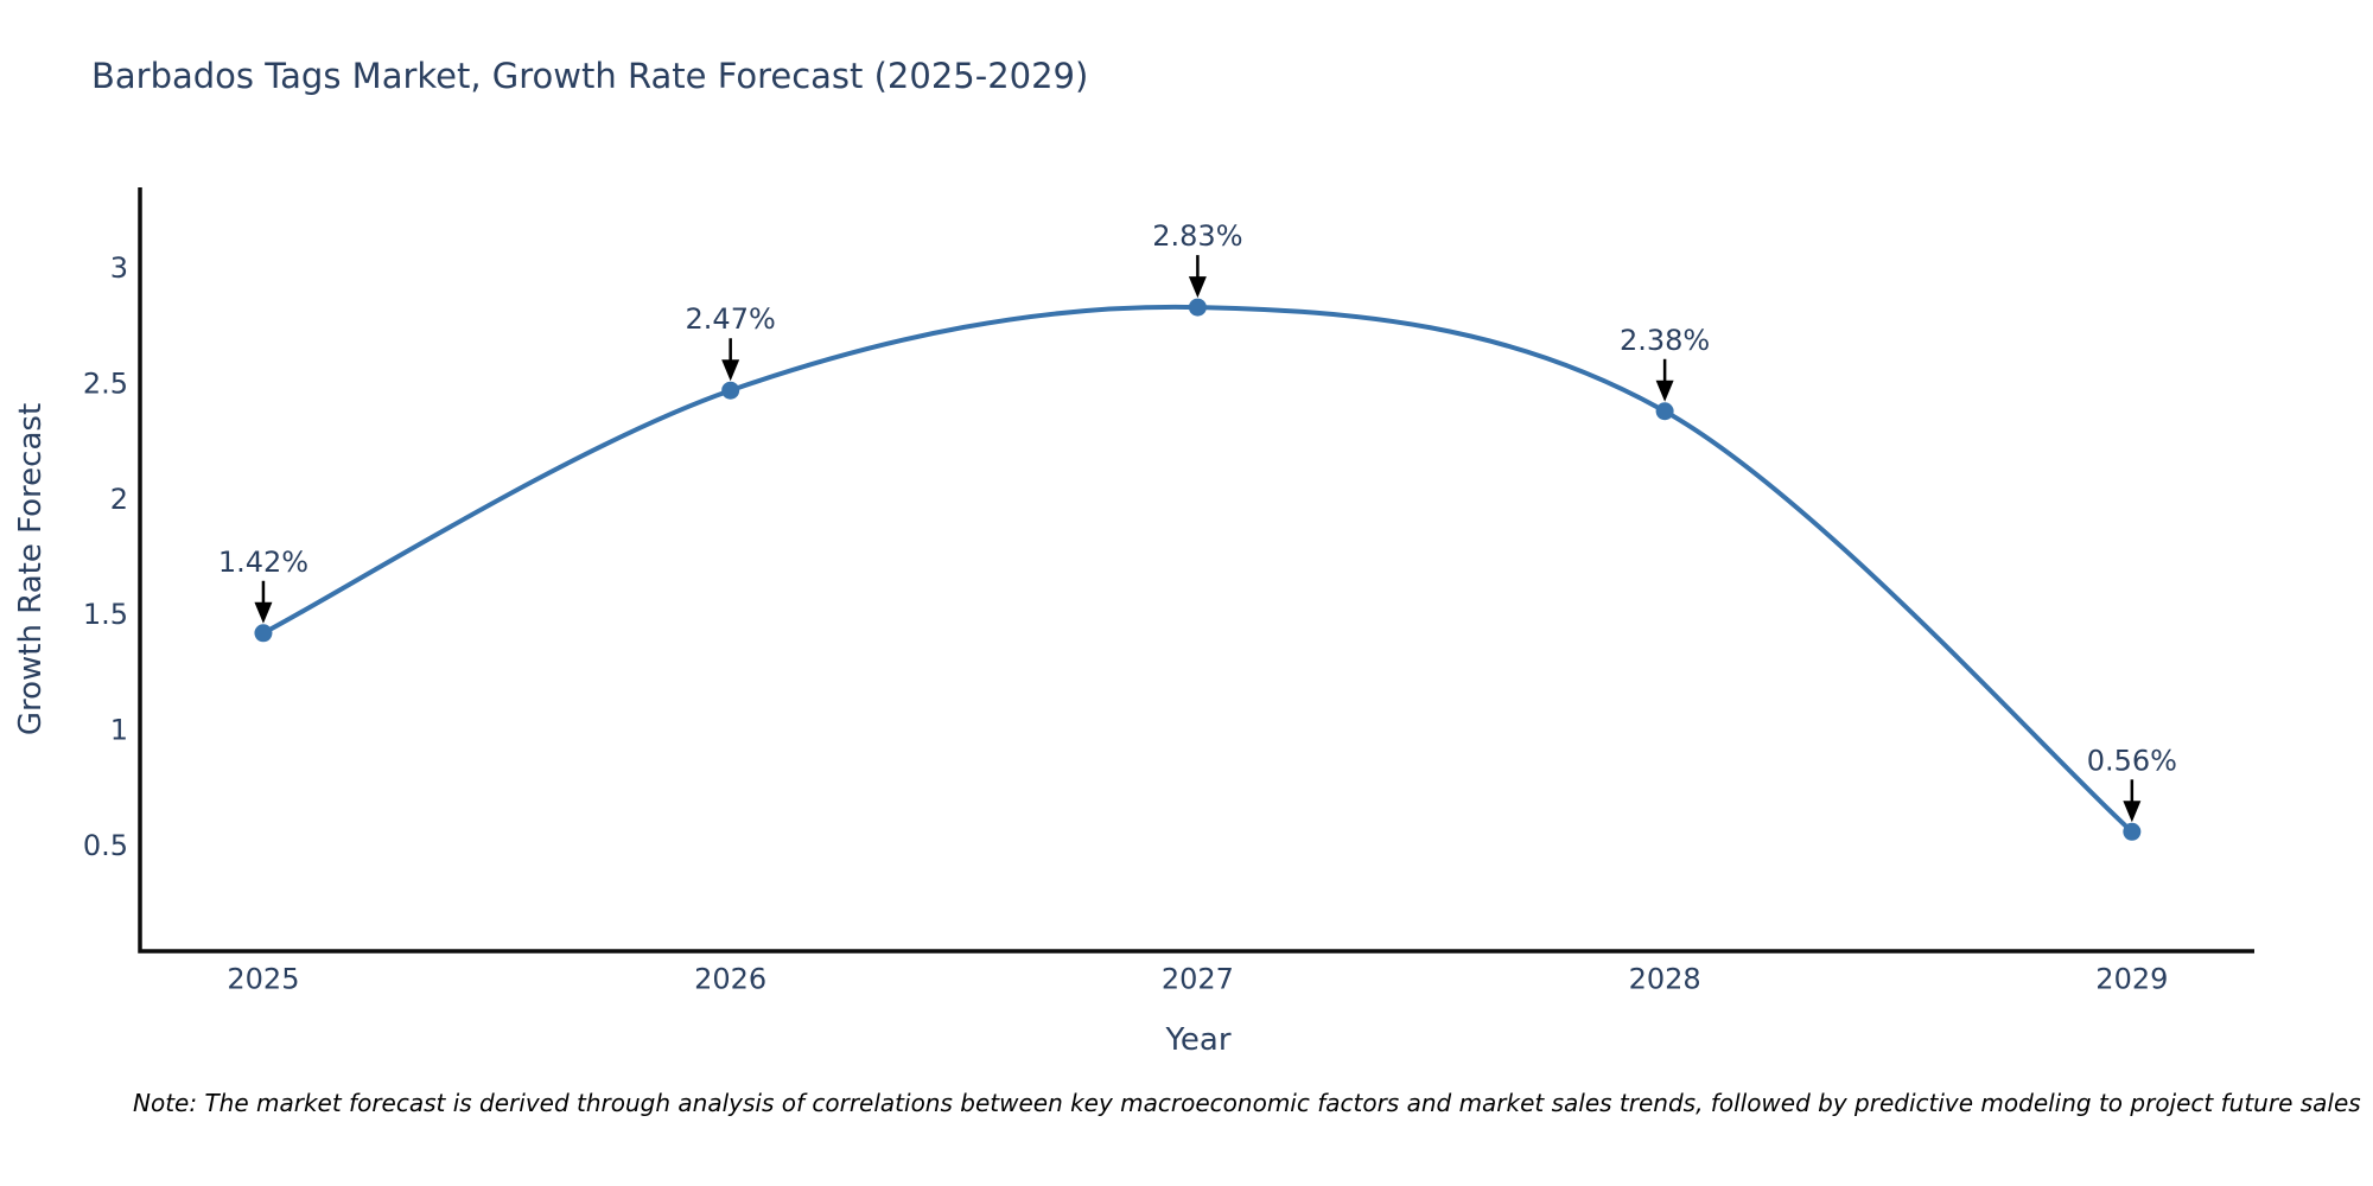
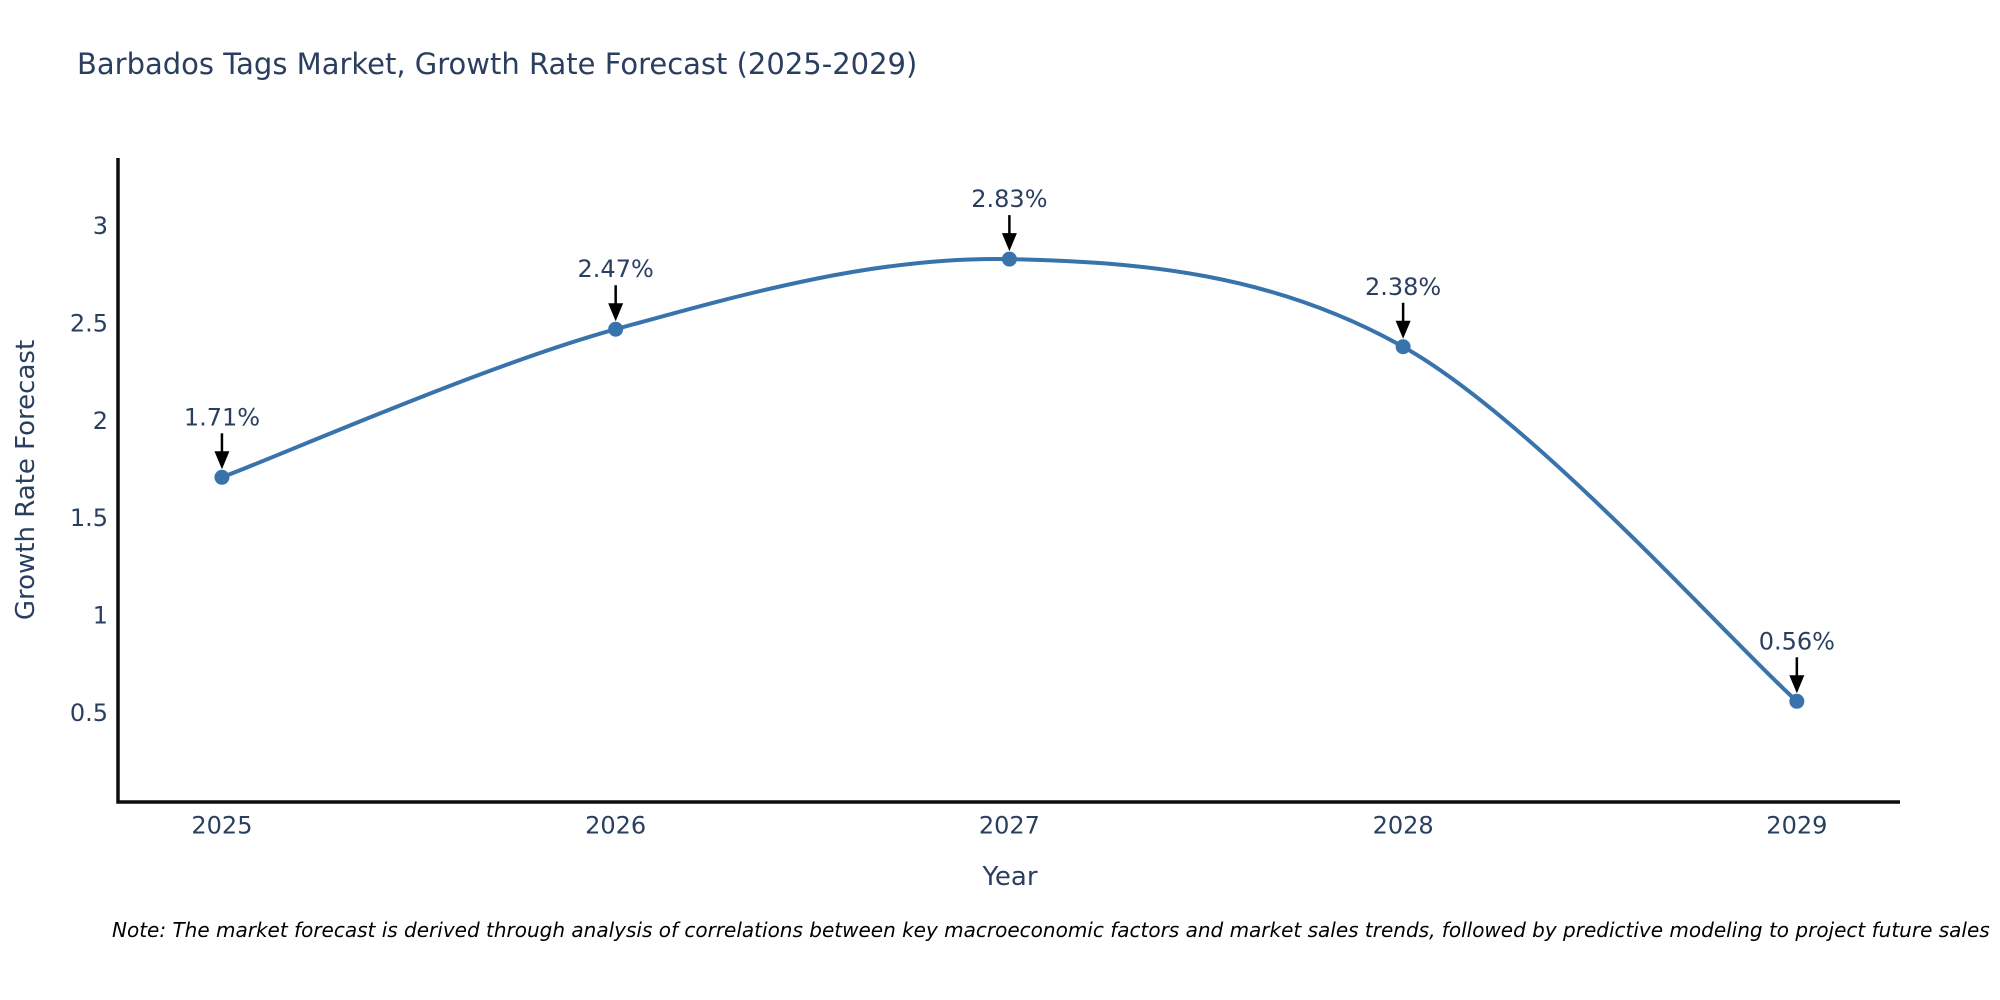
2025: 1.42% -> 1.71%
